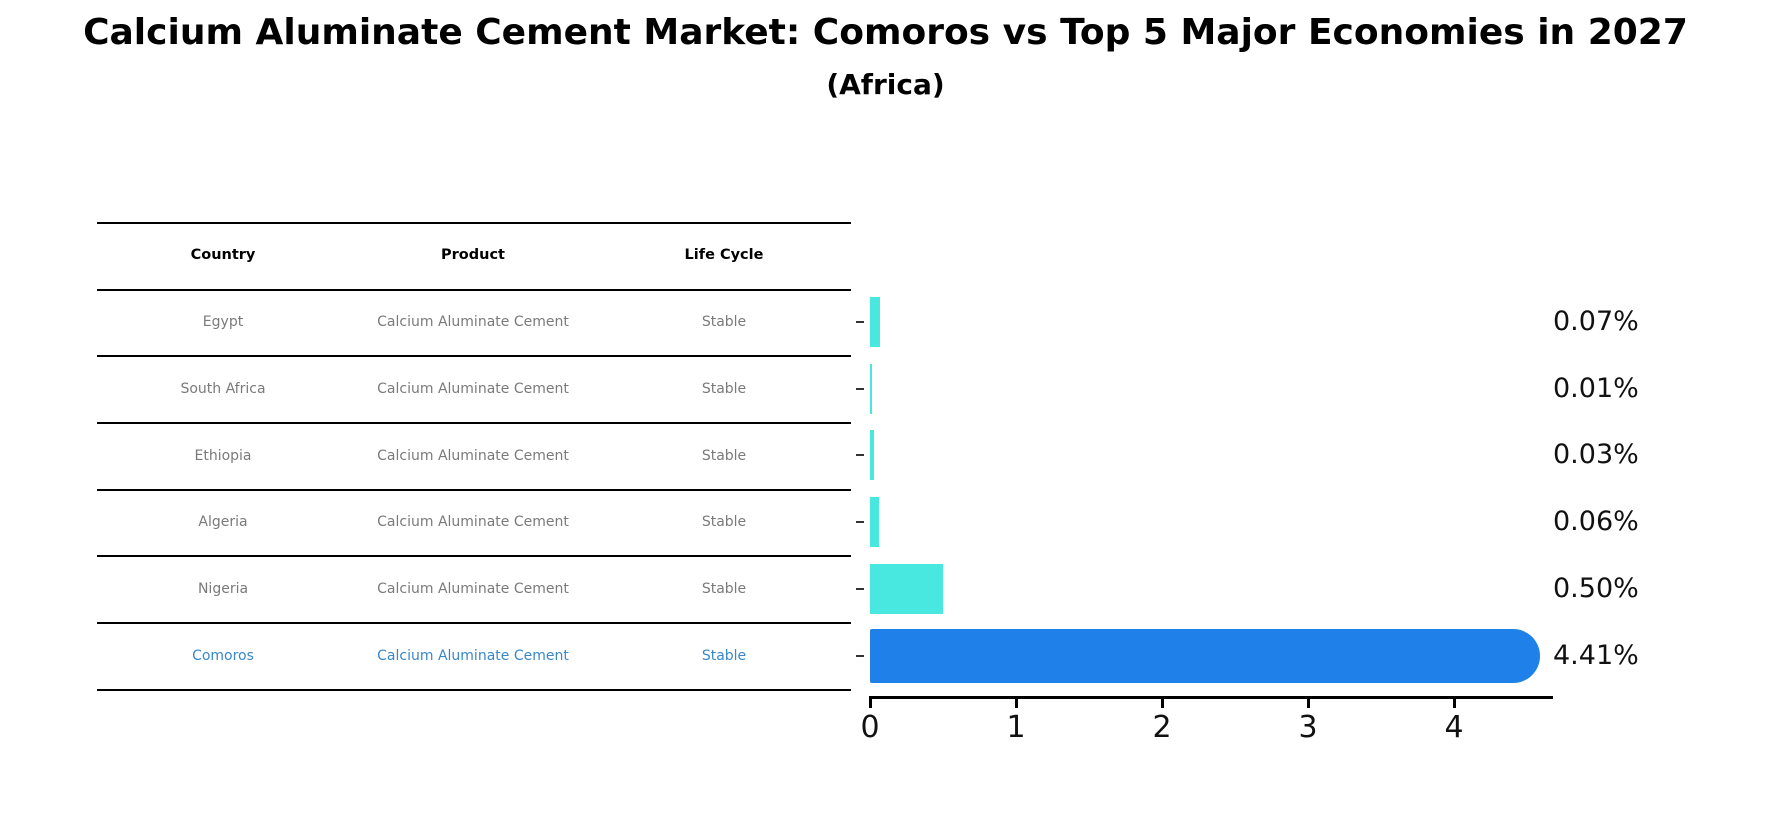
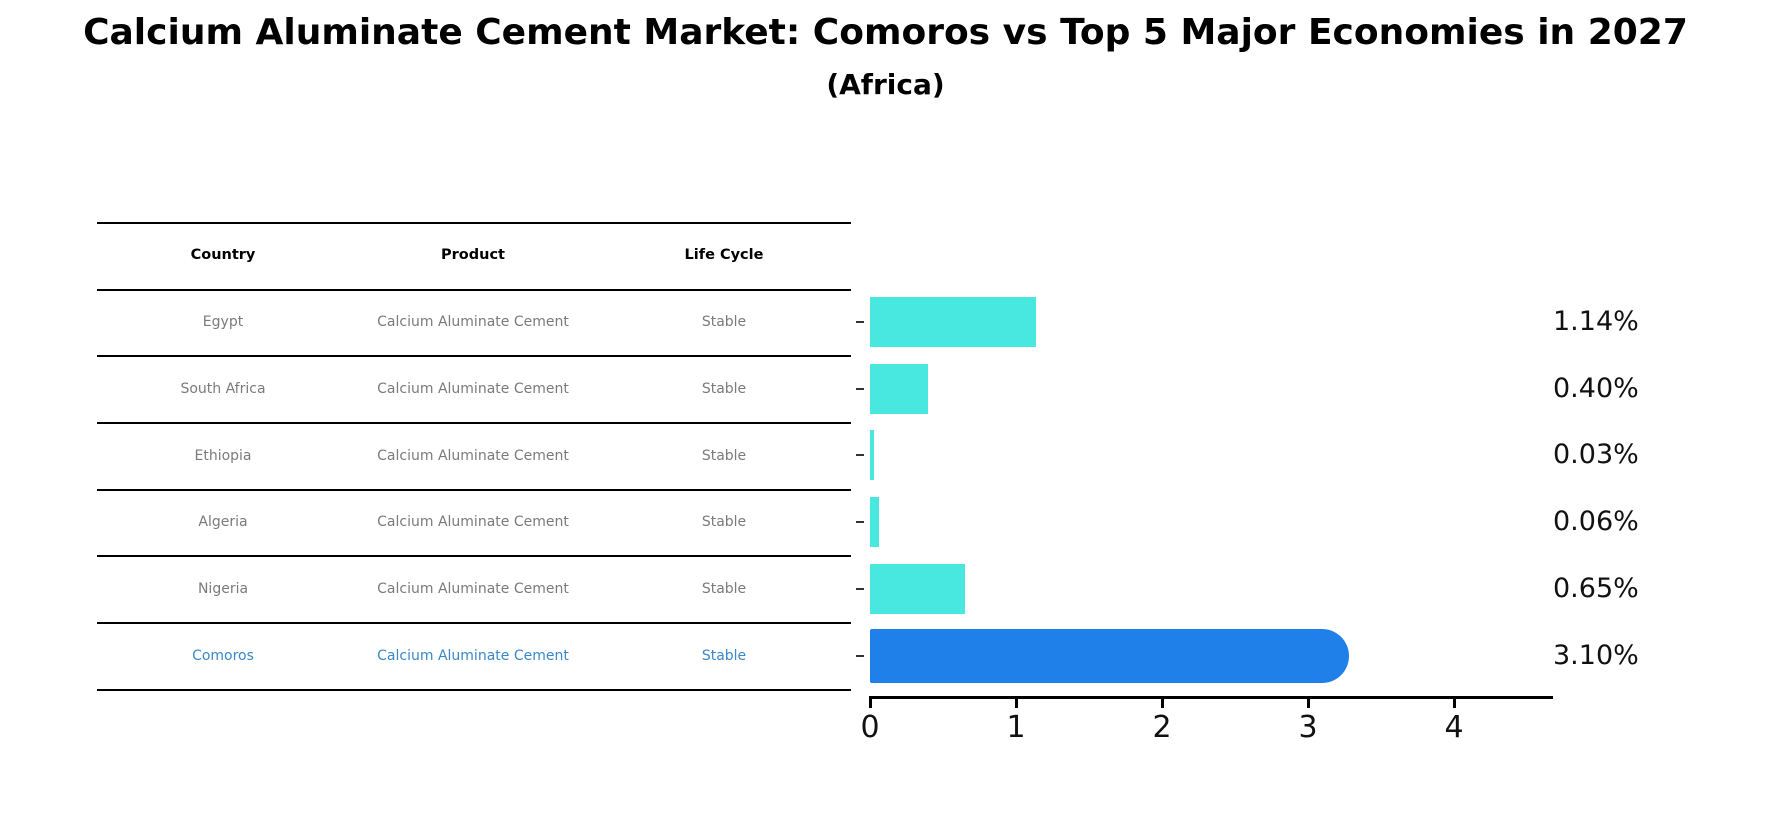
Egypt: 0.07% -> 1.14%
South Africa: 0.01% -> 0.40%
Nigeria: 0.50% -> 0.65%
Comoros: 4.41% -> 3.10%
